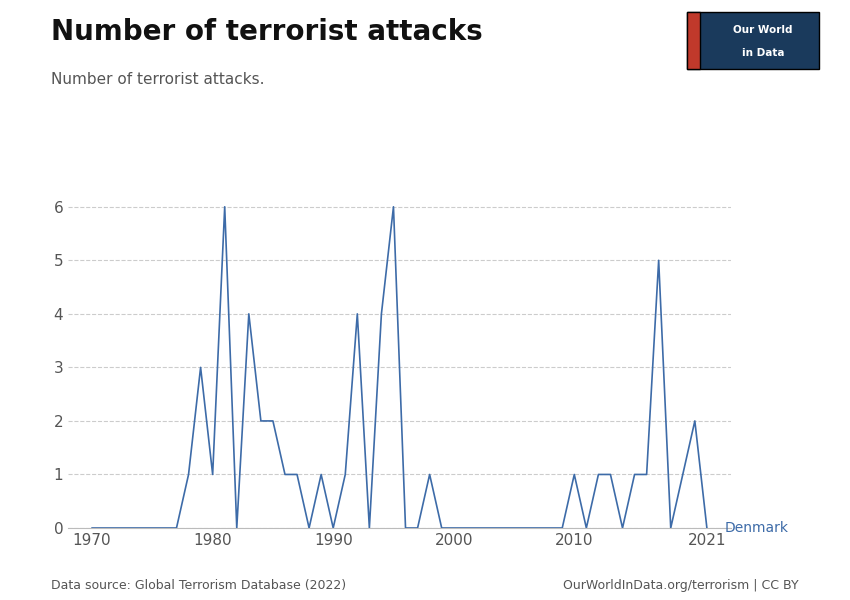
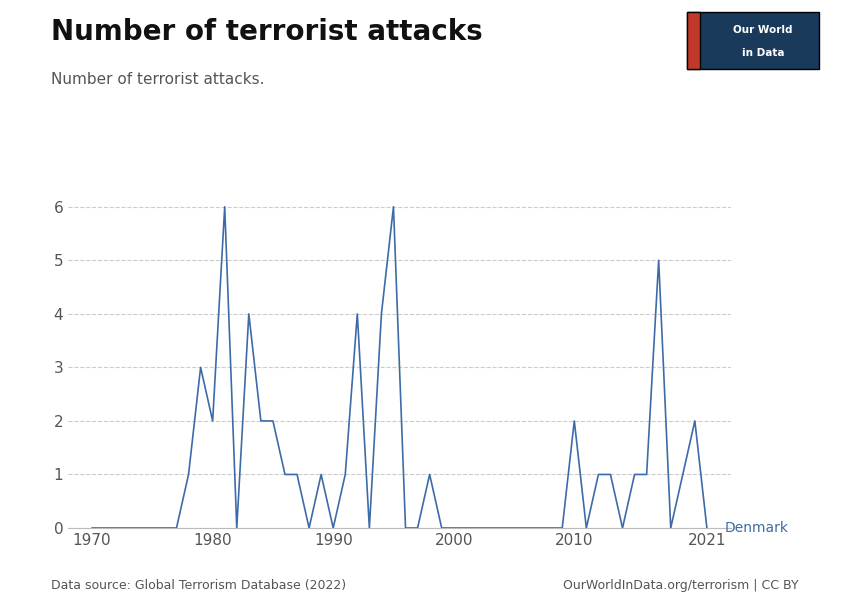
1980: 1 -> 2
2010: 1 -> 2
